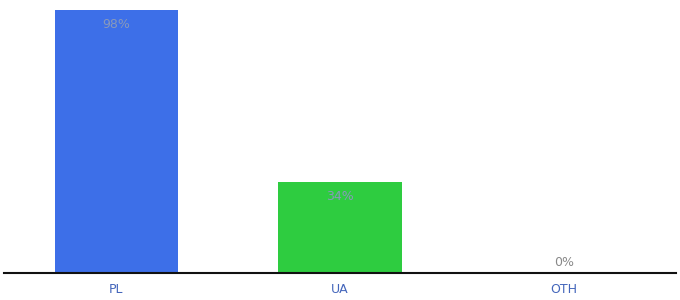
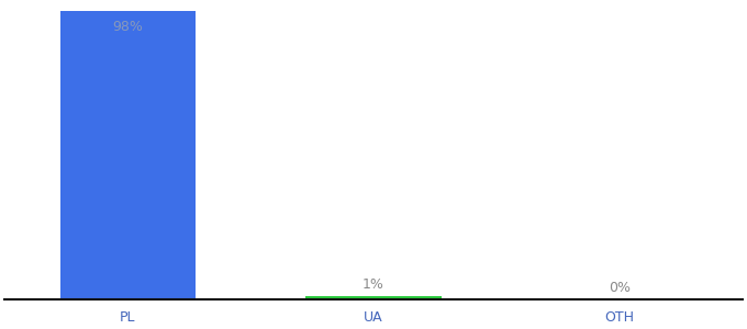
UA: 34% -> 1%
